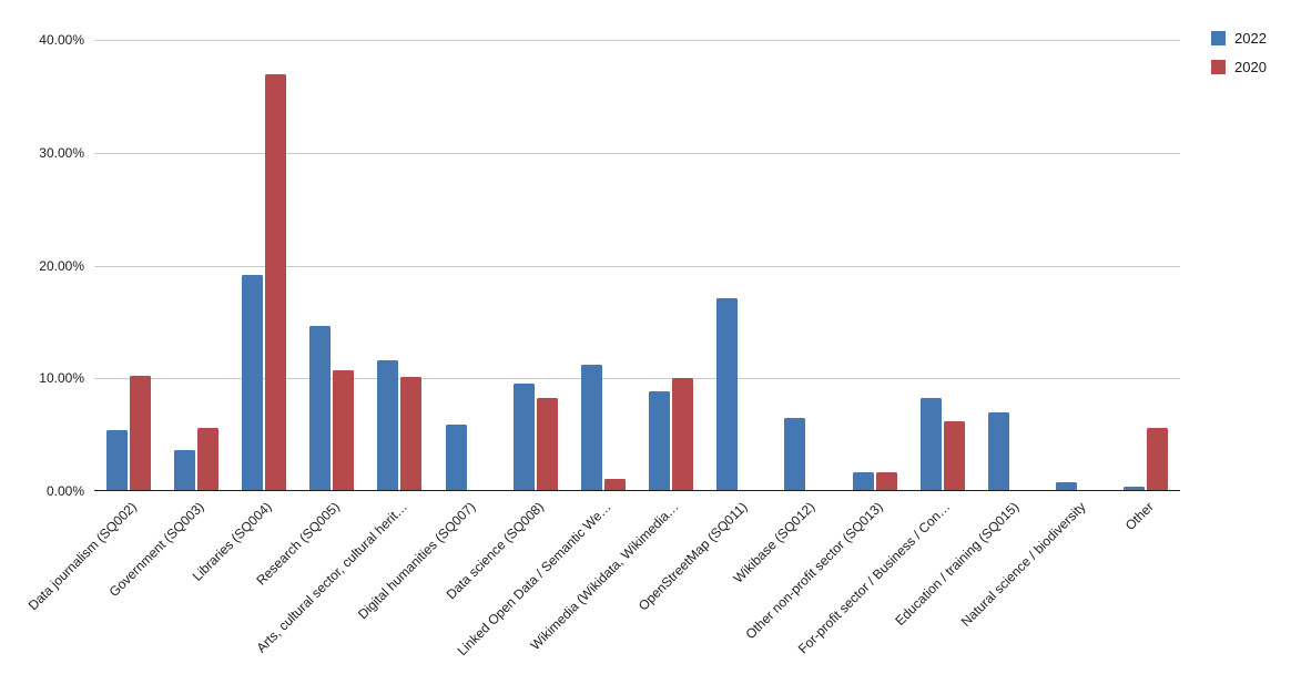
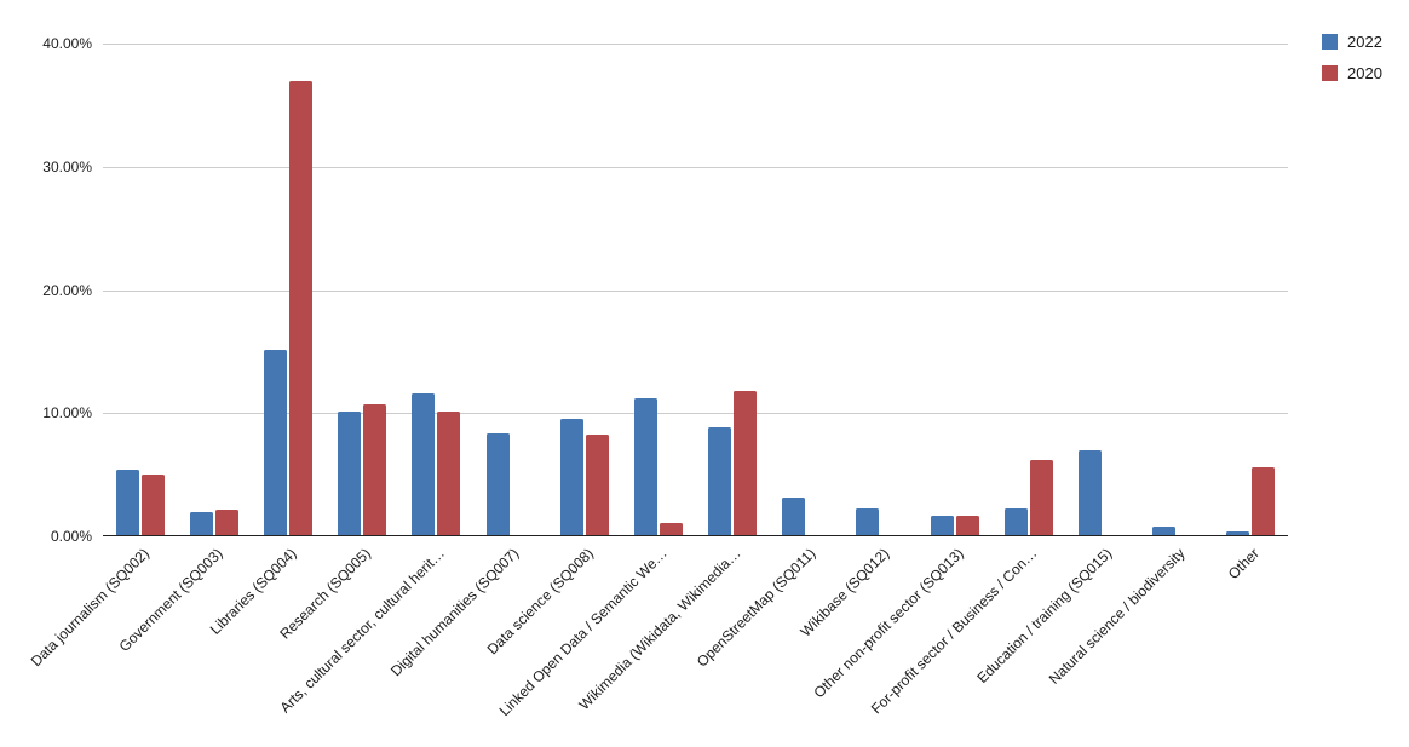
2020/Data journalism (SQ002): 10.2% -> 5.0%
2022/Government (SQ003): 3.6% -> 2.0%
2020/Government (SQ003): 5.6% -> 2.2%
2022/Libraries (SQ004): 19.2% -> 15.1%
2022/Research (SQ005): 14.6% -> 10.1%
2022/Digital humanities (SQ007): 5.9% -> 8.4%
2020/Wikimedia (Wikidata, Wikimedia…: 10.0% -> 11.8%
2022/OpenStreetMap (SQ011): 17.1% -> 3.1%
2022/Wikibase (SQ012): 6.5% -> 2.3%
2022/For-profit sector / Business / Con…: 8.3% -> 2.3%
